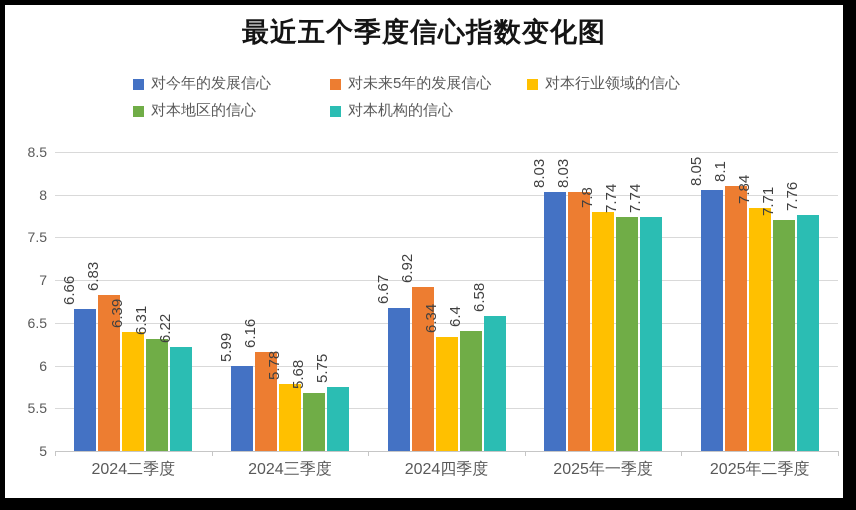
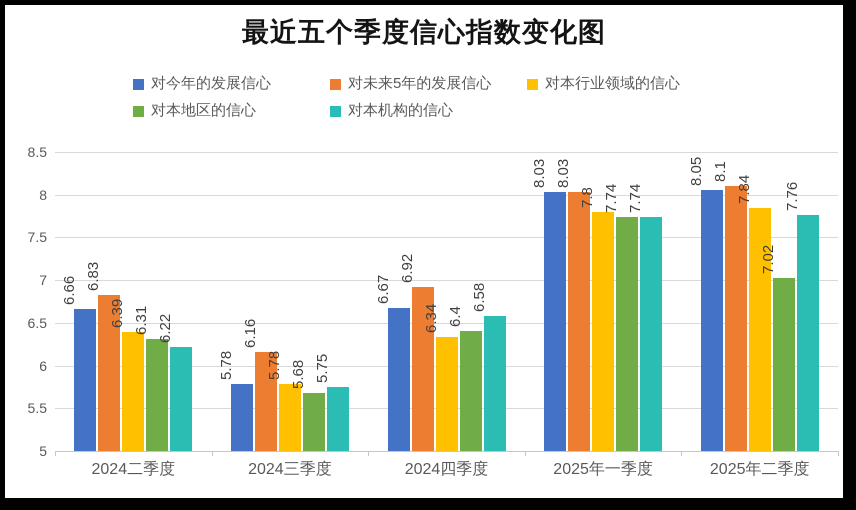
对今年的发展信心/2024三季度: 5.99 -> 5.78
对本地区的信心/2025年二季度: 7.71 -> 7.02
